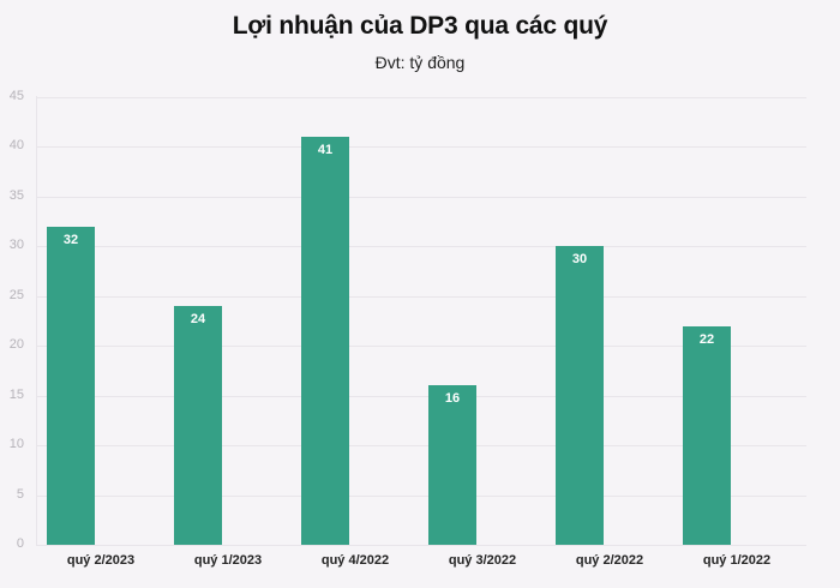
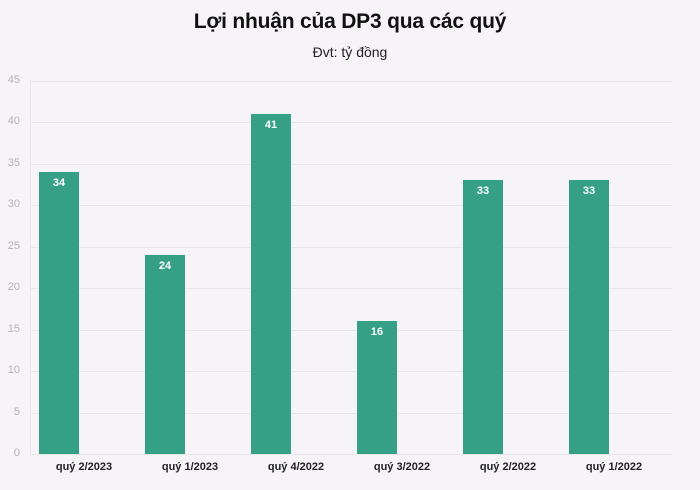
quý 2/2023: 32 -> 34
quý 2/2022: 30 -> 33
quý 1/2022: 22 -> 33
